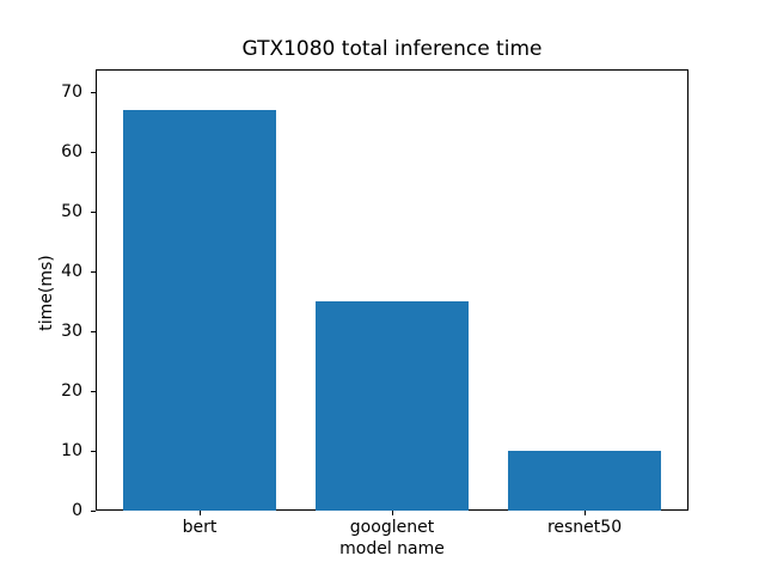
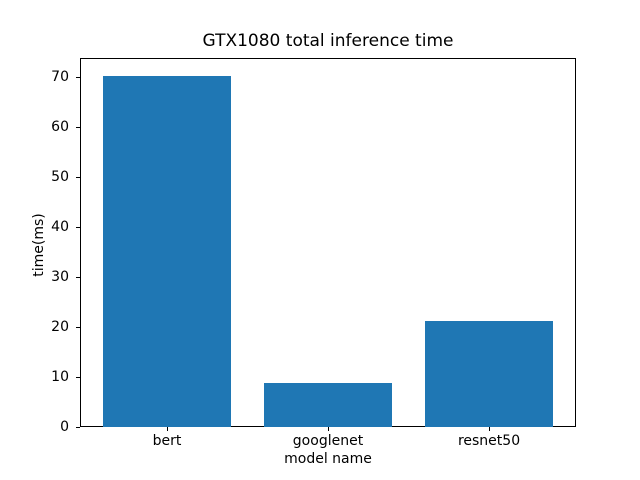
bert: 67 -> 70
googlenet: 35 -> 9
resnet50: 10 -> 21
